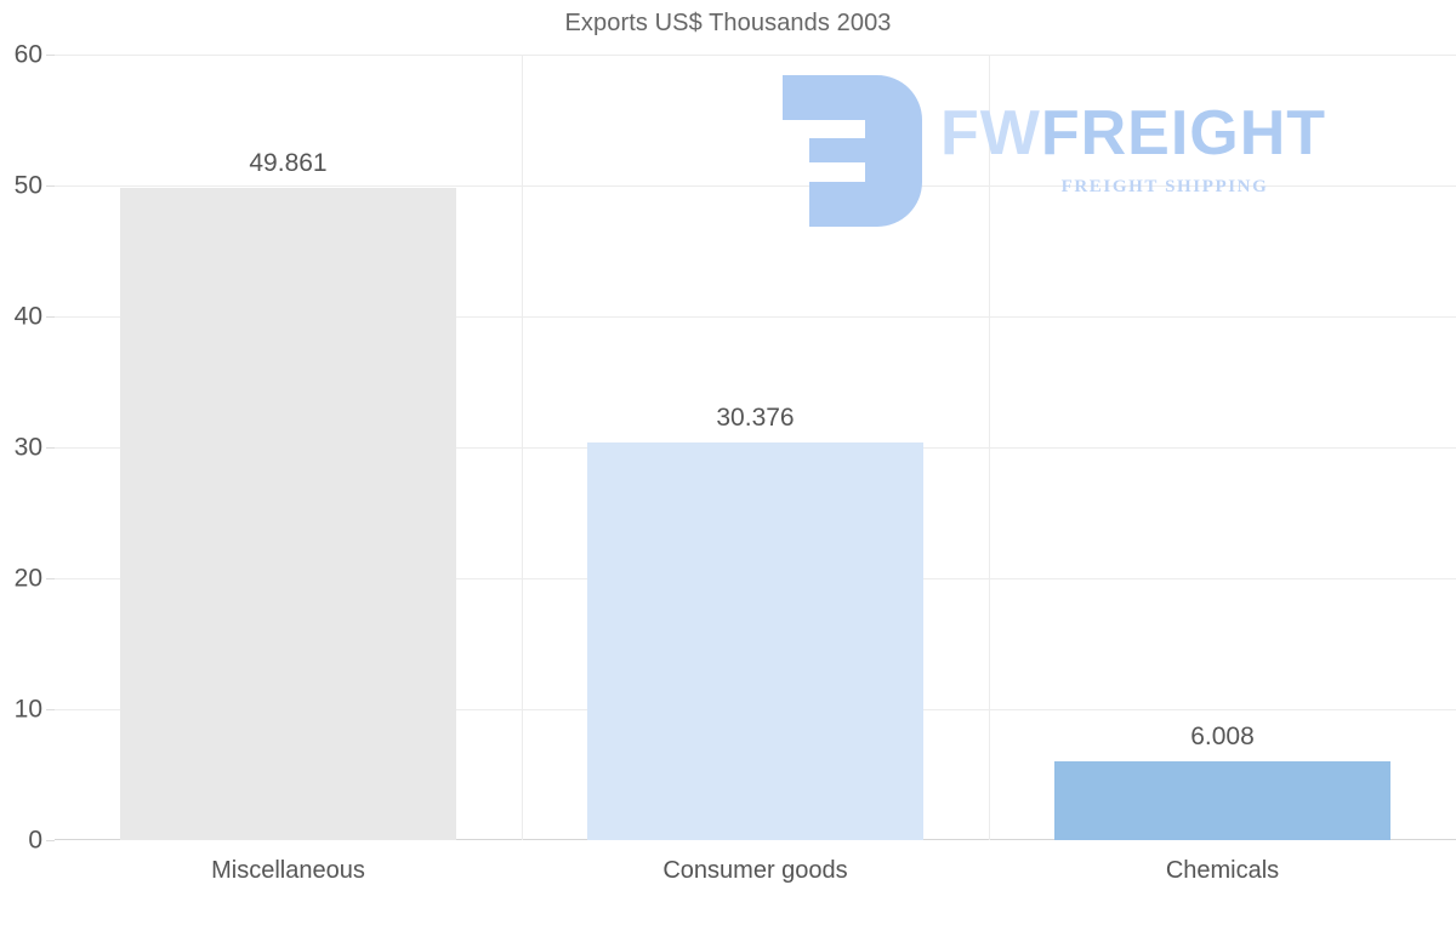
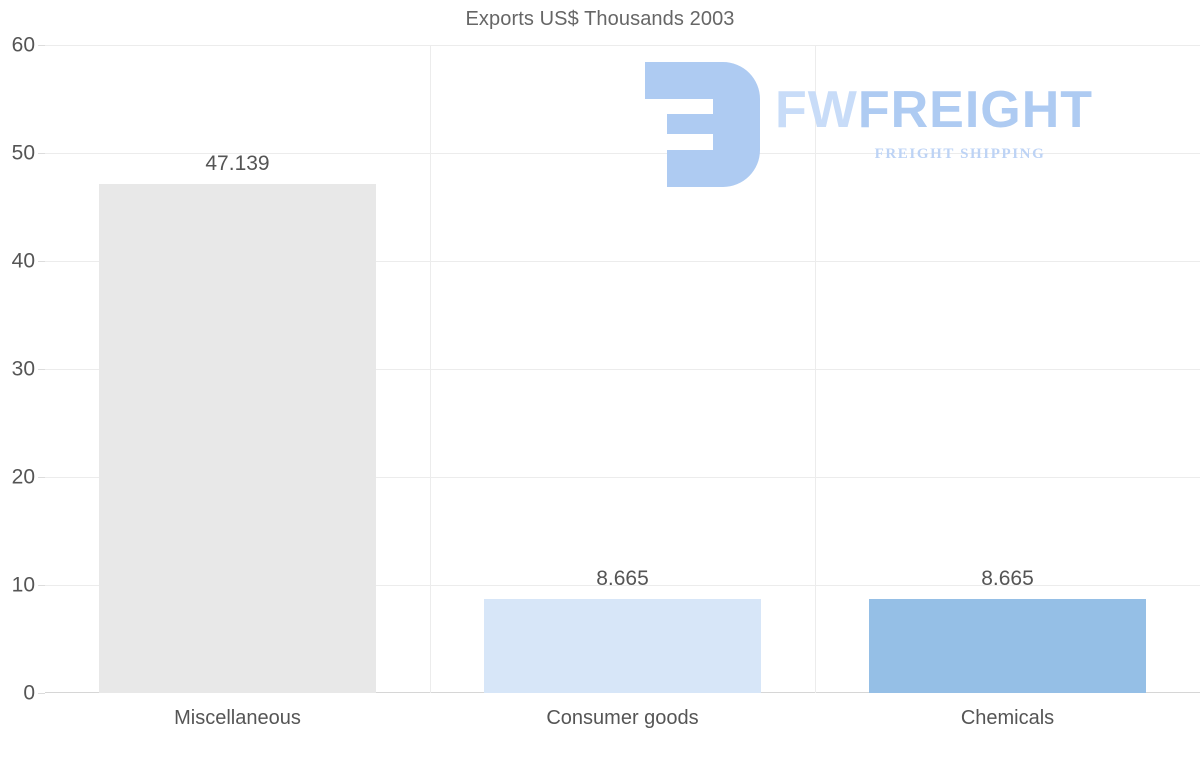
Miscellaneous: 49.861 -> 47.139
Consumer goods: 30.376 -> 8.665
Chemicals: 6.008 -> 8.665
